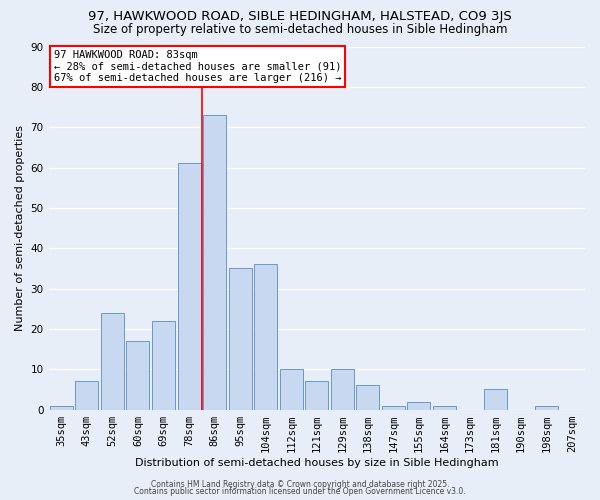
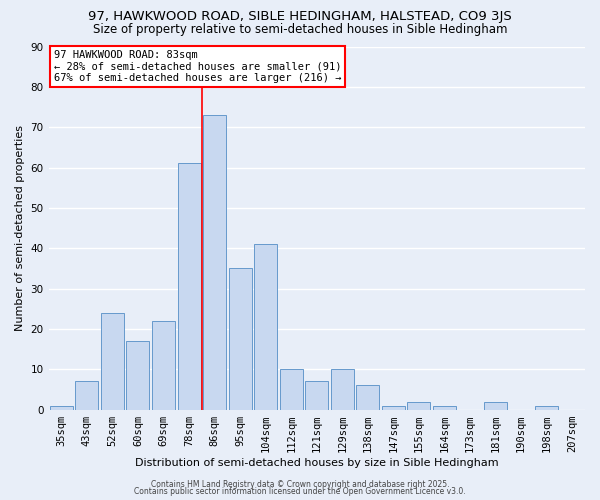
104sqm: 36 -> 41
181sqm: 5 -> 2
